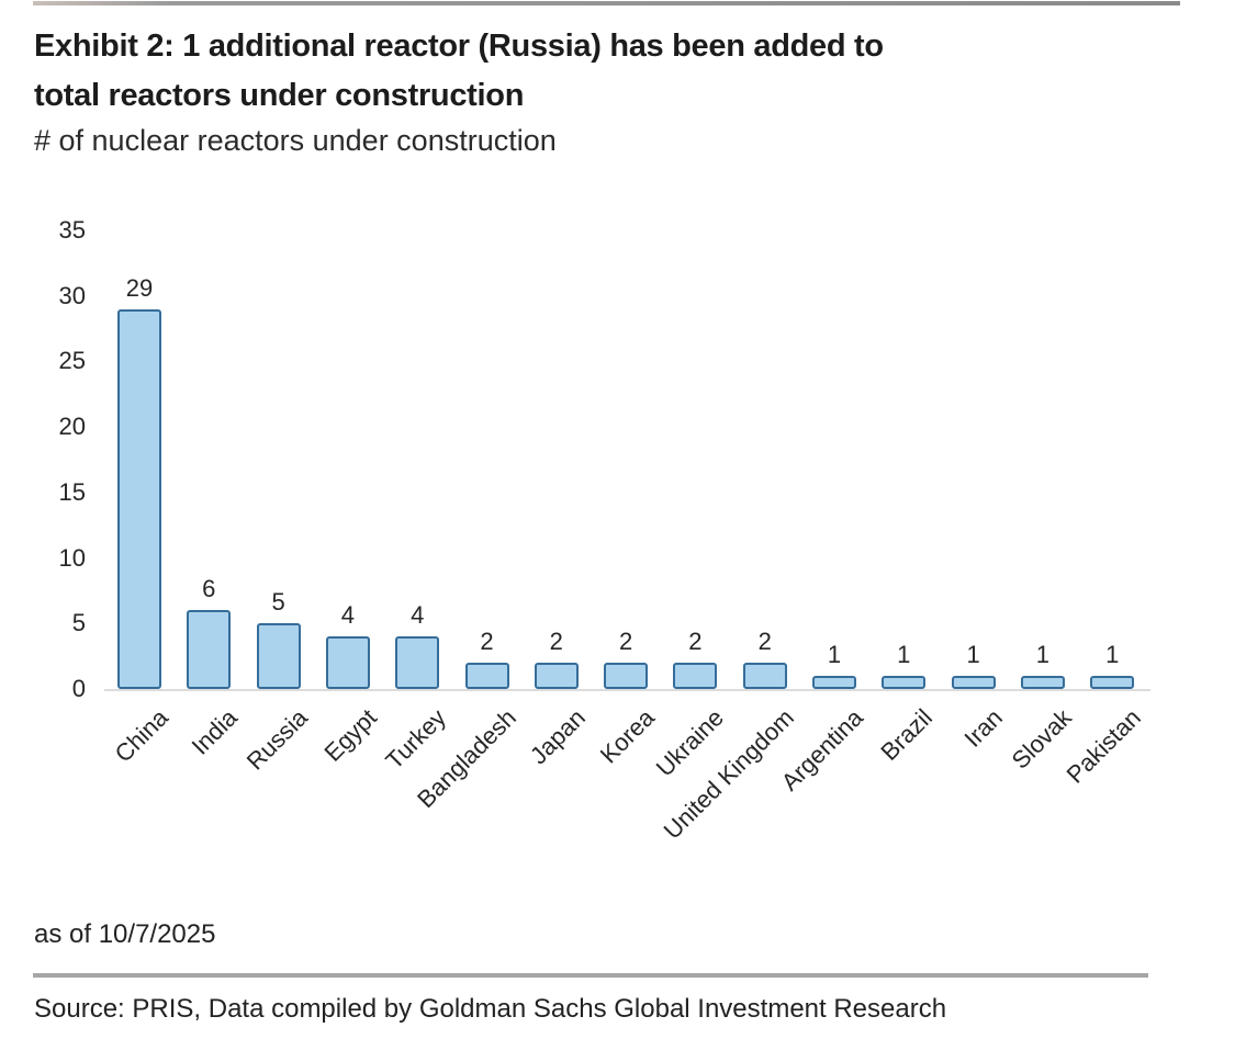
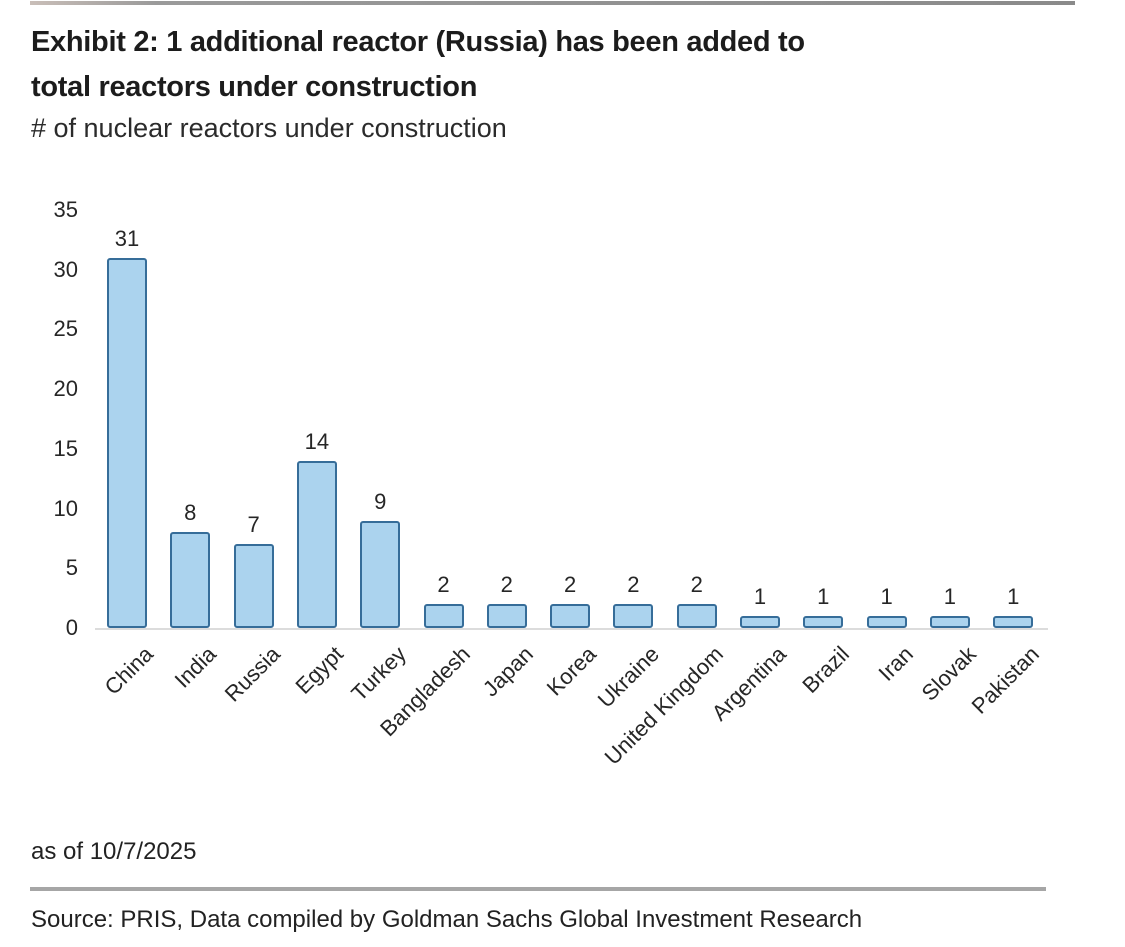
China: 29 -> 31
India: 6 -> 8
Russia: 5 -> 7
Egypt: 4 -> 14
Turkey: 4 -> 9
